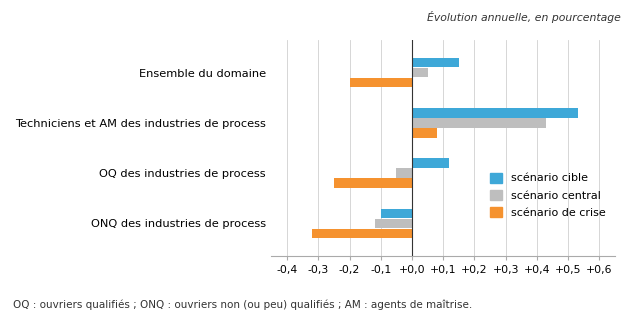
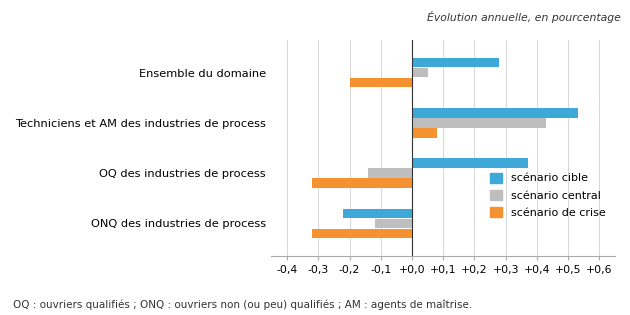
scénario cible/Ensemble du domaine: 0,15 -> 0,28
scénario cible/OQ des industries de process: 0,12 -> 0,37
scénario central/OQ des industries de process: -0,05 -> -0,14
scénario de crise/OQ des industries de process: -0,25 -> -0,32
scénario cible/ONQ des industries de process: -0,10 -> -0,22
